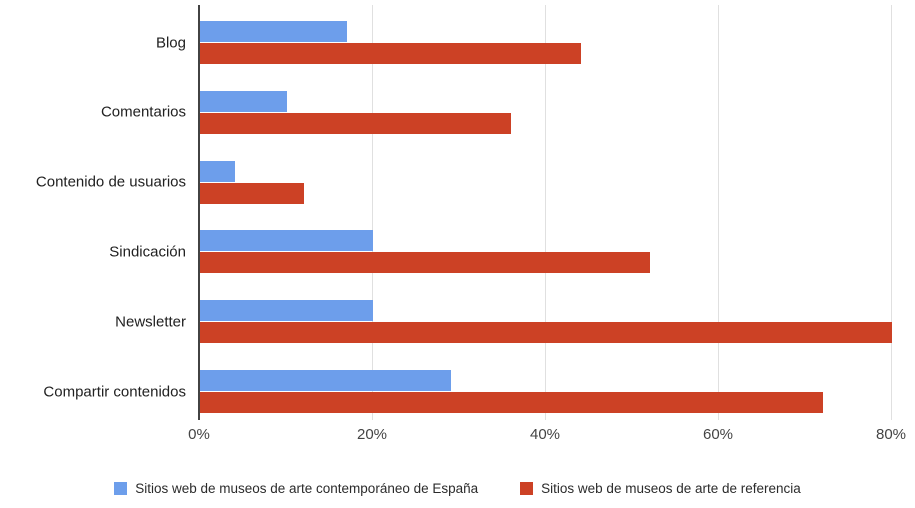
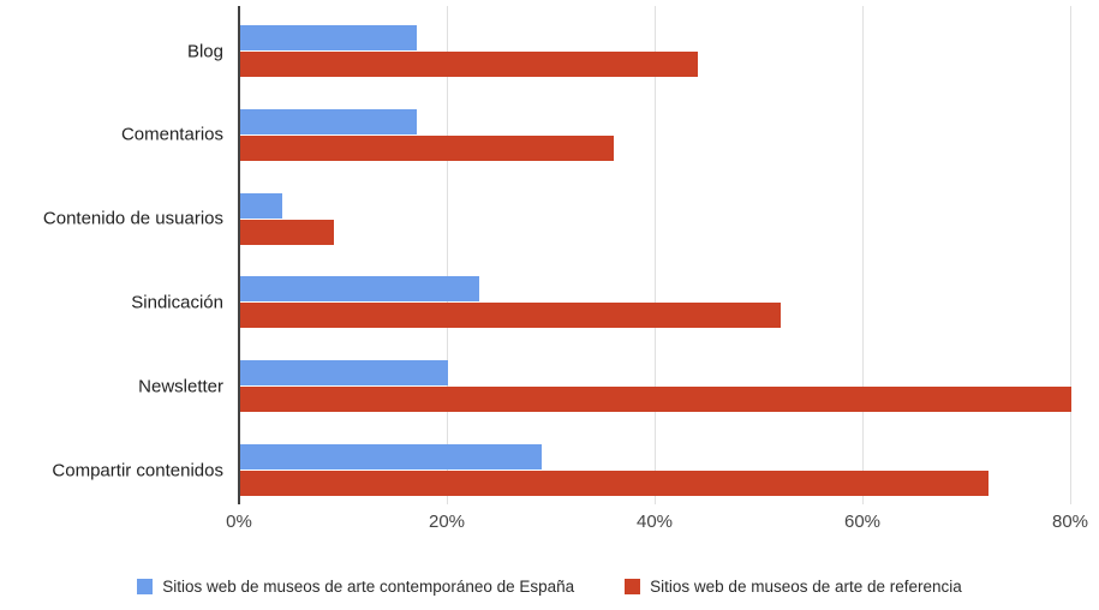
Sitios web de museos de arte contemporáneo de España/Comentarios: 10% -> 17%
Sitios web de museos de arte de referencia/Contenido de usuarios: 12% -> 9%
Sitios web de museos de arte contemporáneo de España/Sindicación: 20% -> 23%
